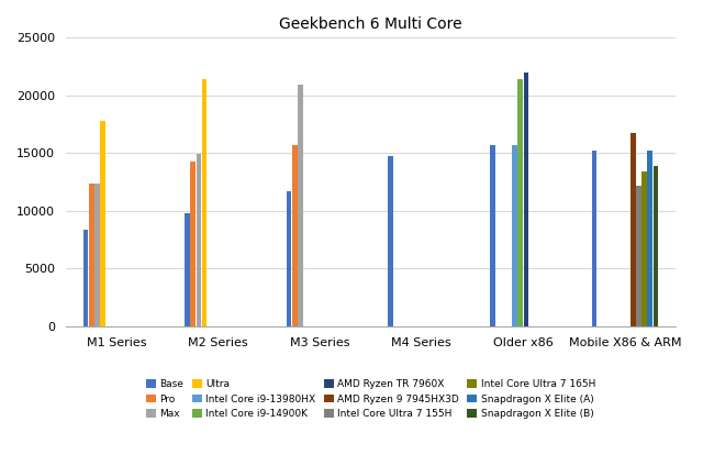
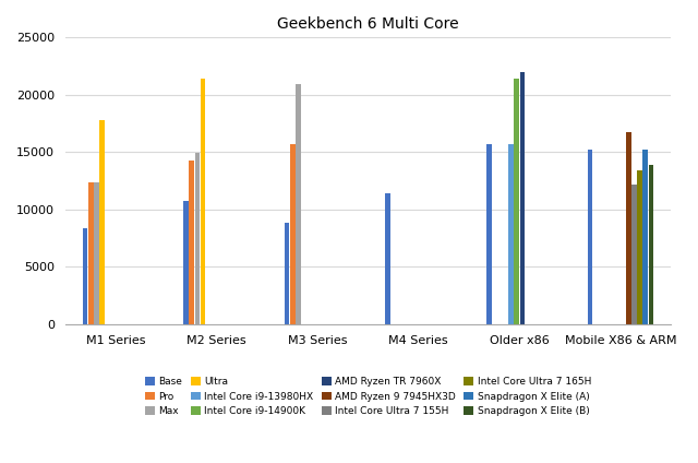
Base/M2 Series: 9800 -> 10700
Base/M3 Series: 11700 -> 8800
Base/M4 Series: 14700 -> 11400
